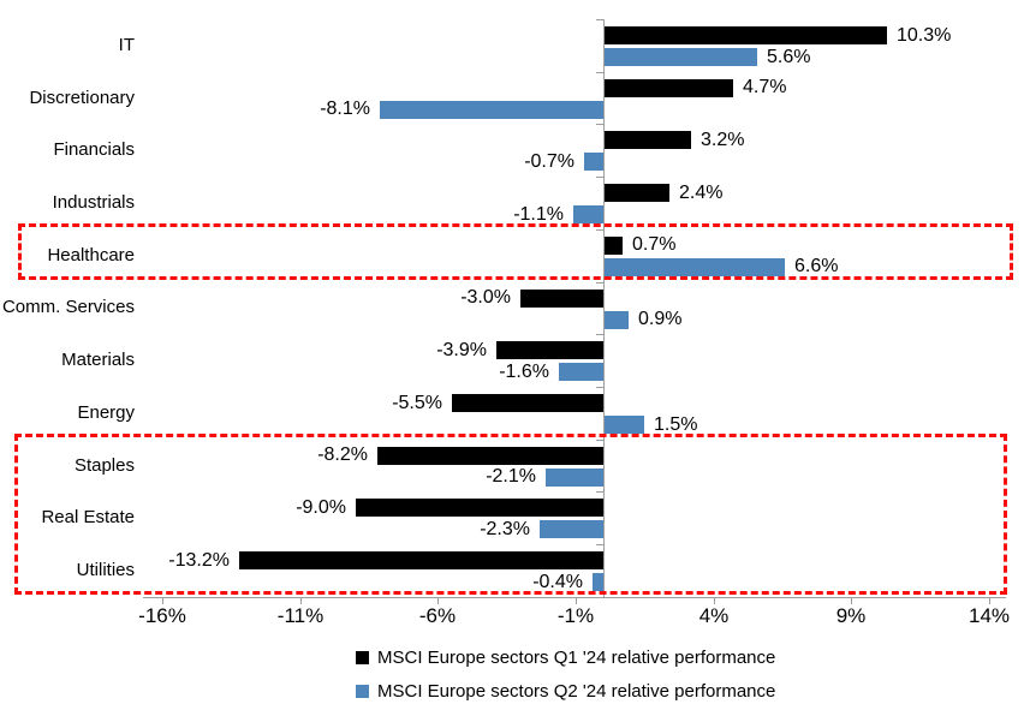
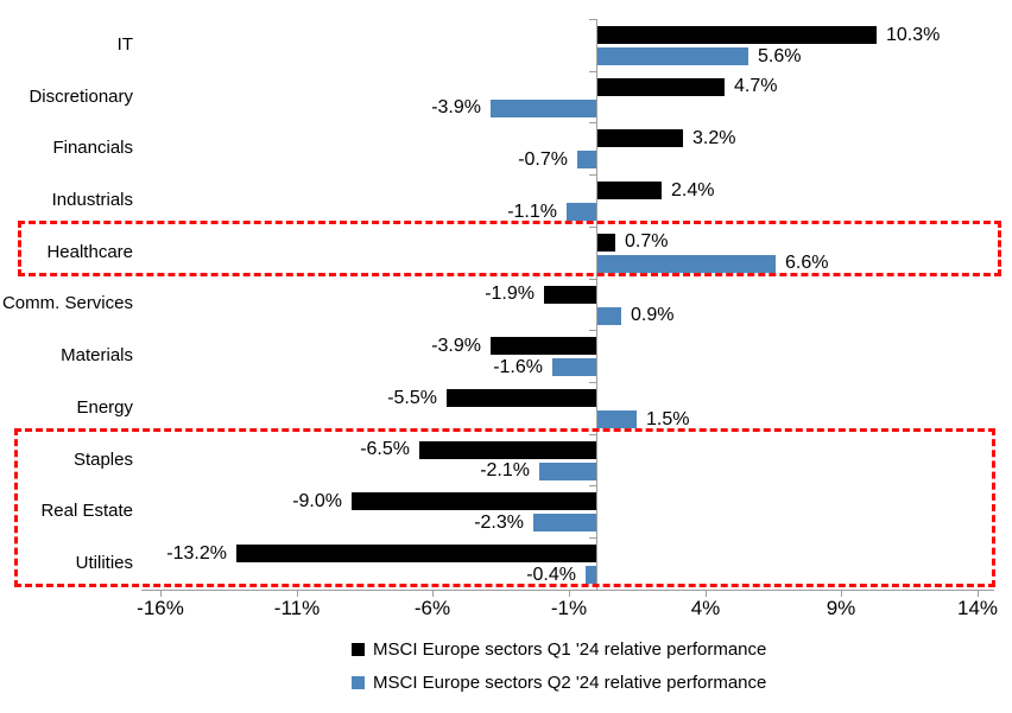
MSCI Europe sectors Q2 '24 relative performance/Discretionary: -8.1% -> -3.9%
MSCI Europe sectors Q1 '24 relative performance/Comm. Services: -3.0% -> -1.9%
MSCI Europe sectors Q1 '24 relative performance/Staples: -8.2% -> -6.5%
